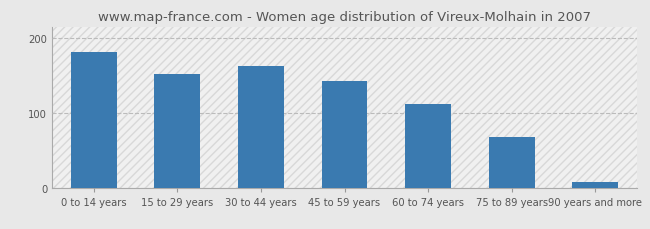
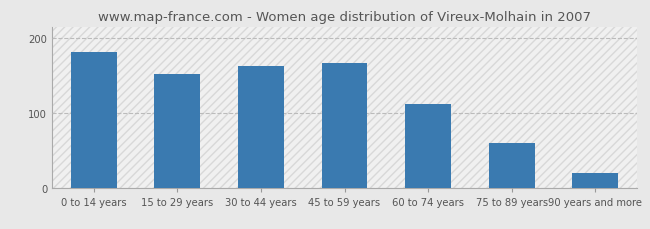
45 to 59 years: 143 -> 166
75 to 89 years: 68 -> 60
90 years and more: 8 -> 20
